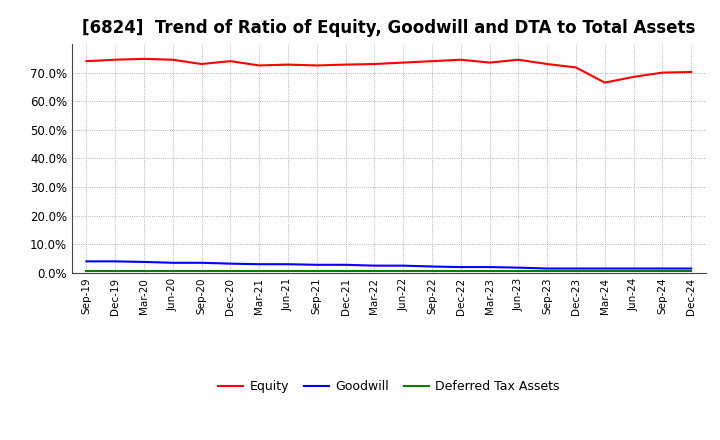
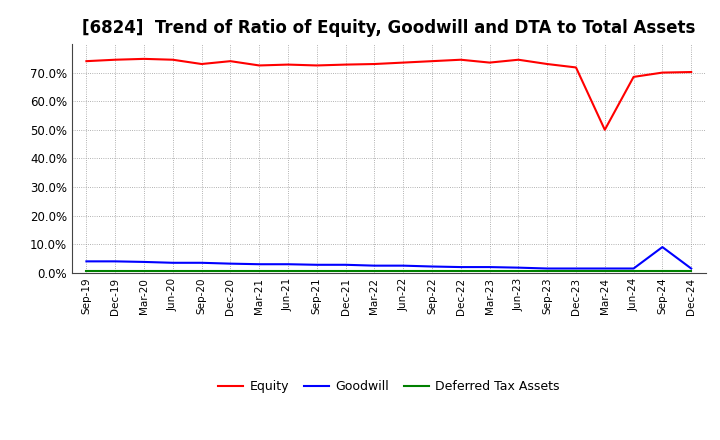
Equity/Mar-24: 66.5% -> 50.0%
Goodwill/Sep-24: 1.5% -> 9.0%
